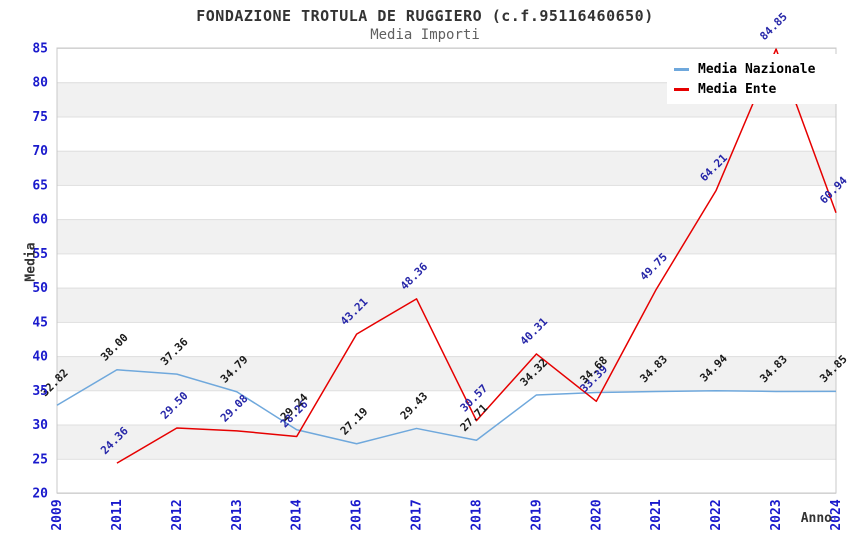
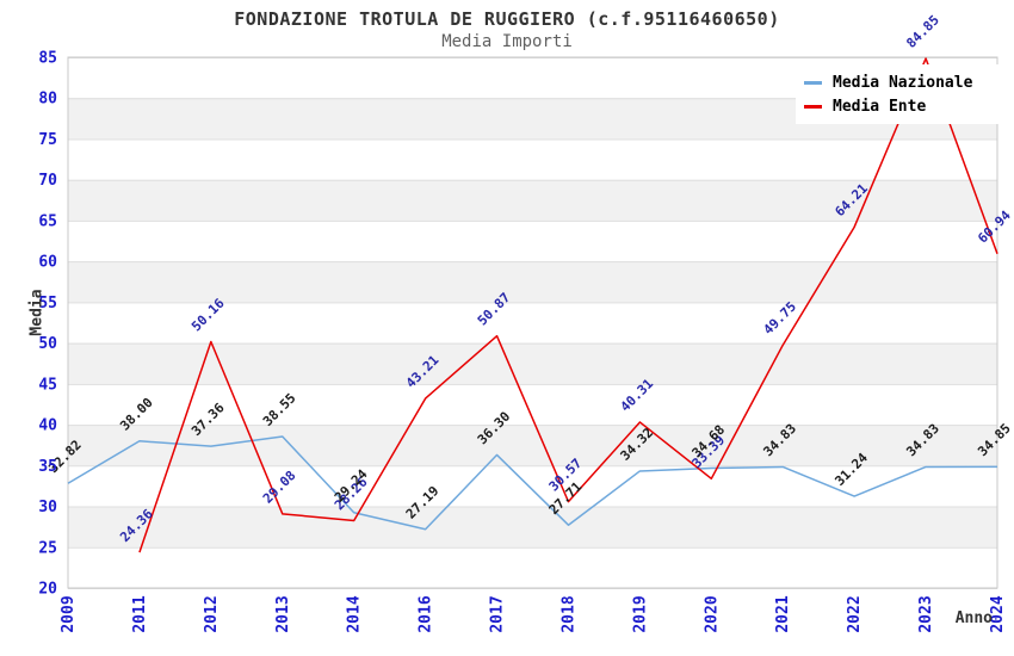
Media Ente/2012: 29.50 -> 50.16
Media Nazionale/2013: 34.79 -> 38.55
Media Nazionale/2017: 29.43 -> 36.30
Media Ente/2017: 48.36 -> 50.87
Media Nazionale/2022: 34.94 -> 31.24
